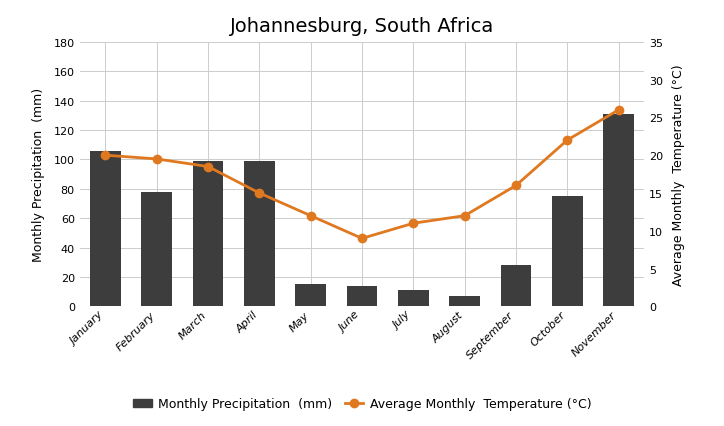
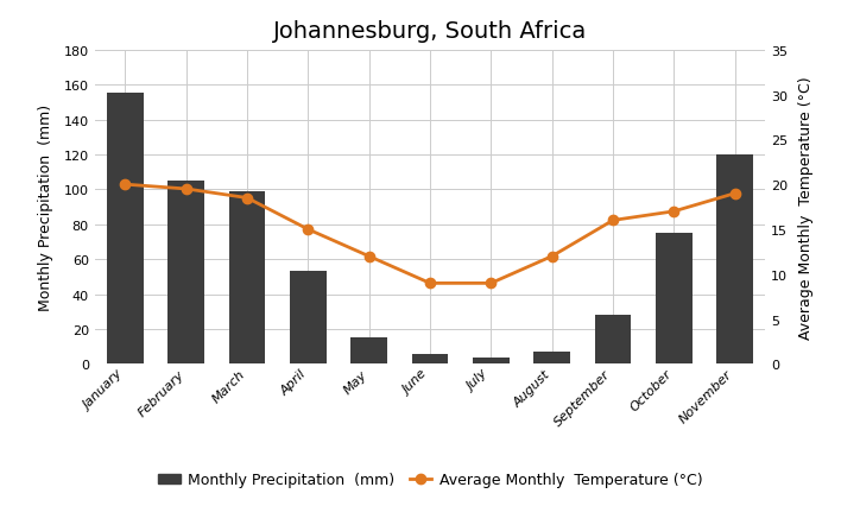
Monthly Precipitation (mm)/January: 106 -> 155
Monthly Precipitation (mm)/February: 78 -> 105
Monthly Precipitation (mm)/April: 99 -> 53
Monthly Precipitation (mm)/June: 14 -> 6
Monthly Precipitation (mm)/July: 11 -> 4
Average Monthly Temperature (°C)/July: 11.0 -> 9.0
Average Monthly Temperature (°C)/October: 22.0 -> 17.0
Monthly Precipitation (mm)/November: 131 -> 120
Average Monthly Temperature (°C)/November: 26.0 -> 19.0
